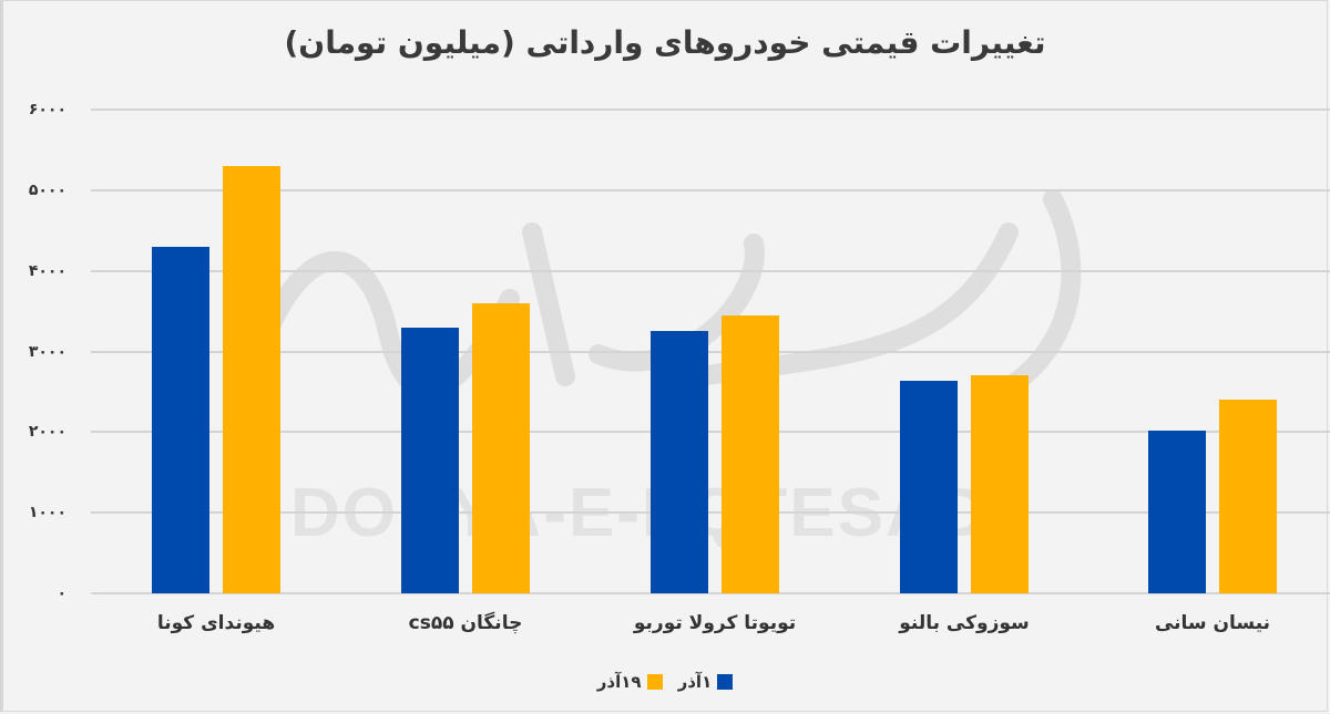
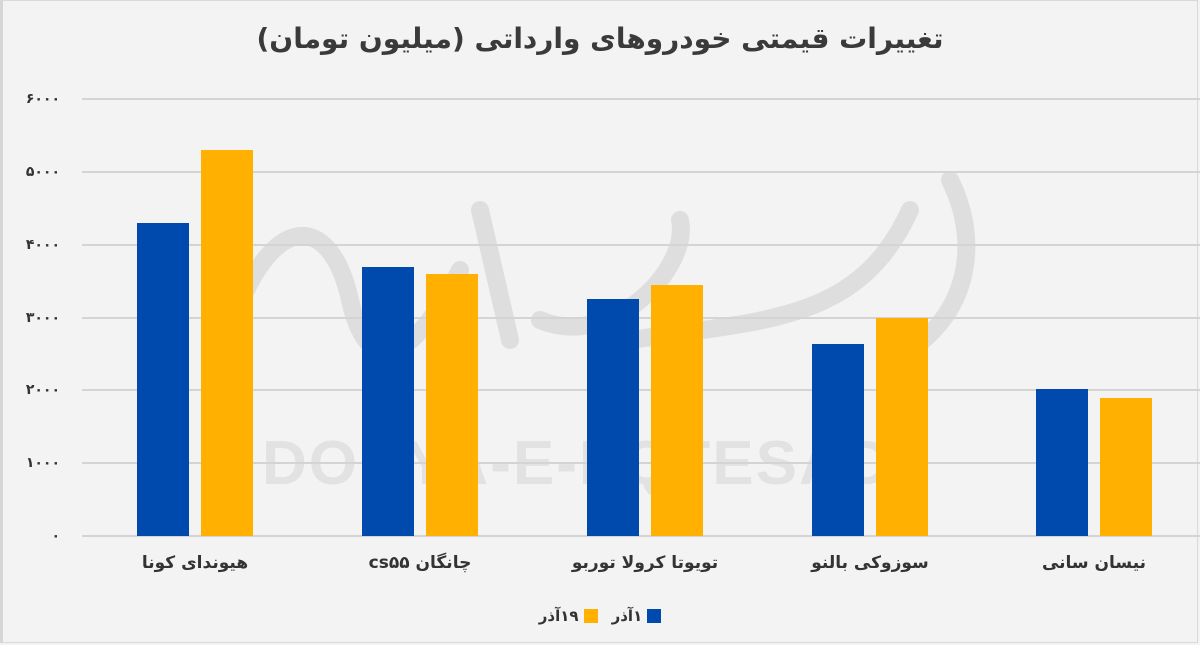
۱آذر/چانگان cs۵۵: 3300 -> 3700
۱۹آذر/سوزوکی بالنو: 2700 -> 3000
۱۹آذر/نیسان سانی: 2400 -> 1900
